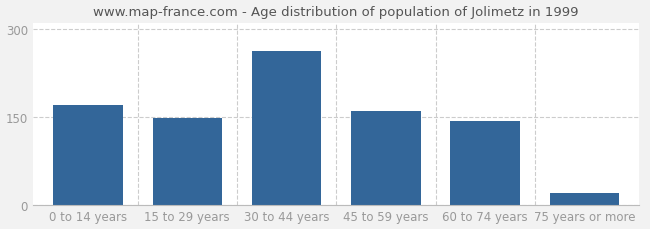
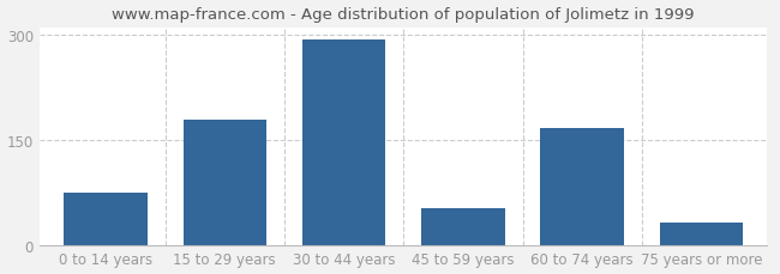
0 to 14 years: 170 -> 74
15 to 29 years: 148 -> 178
30 to 44 years: 262 -> 292
45 to 59 years: 160 -> 52
60 to 74 years: 143 -> 166
75 years or more: 20 -> 32
